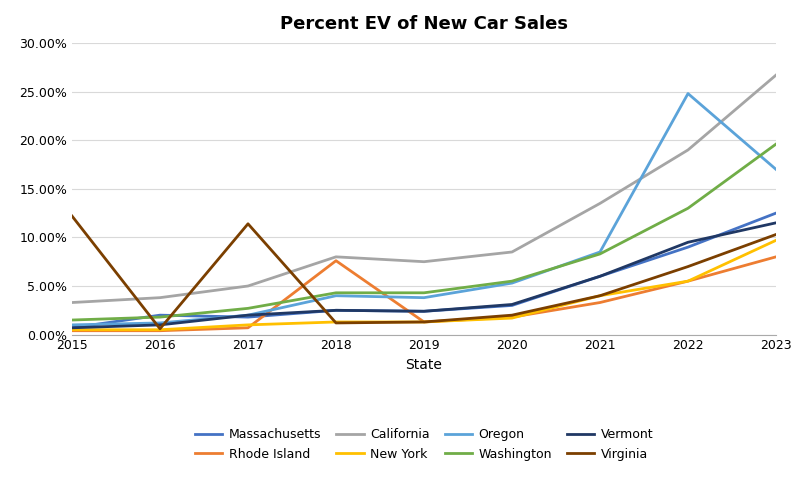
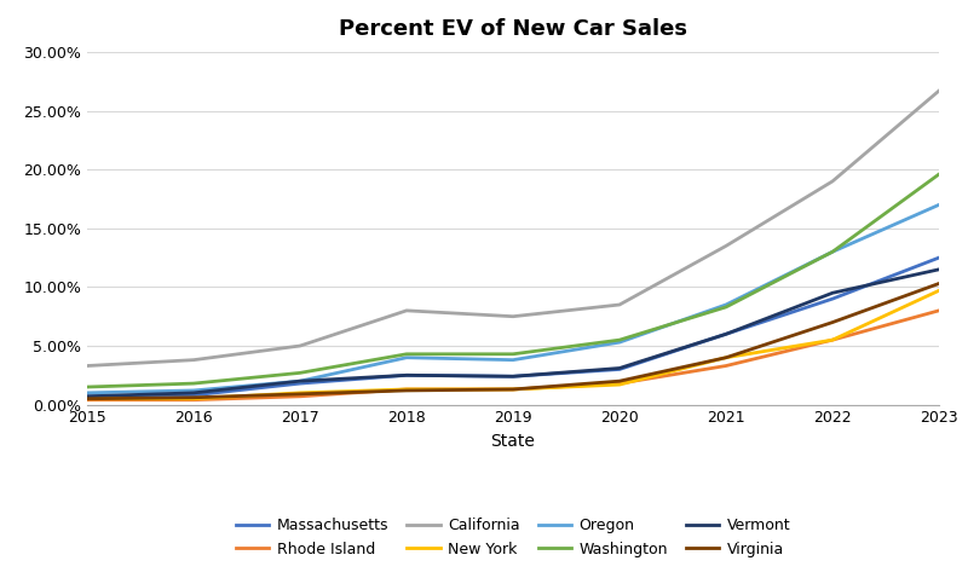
Virginia/2015: 12.2% -> 0.5%
Massachusetts/2016: 2.0% -> 0.8%
Virginia/2017: 11.4% -> 0.9%
Rhode Island/2018: 7.6% -> 1.3%
Oregon/2022: 24.8% -> 13.0%
